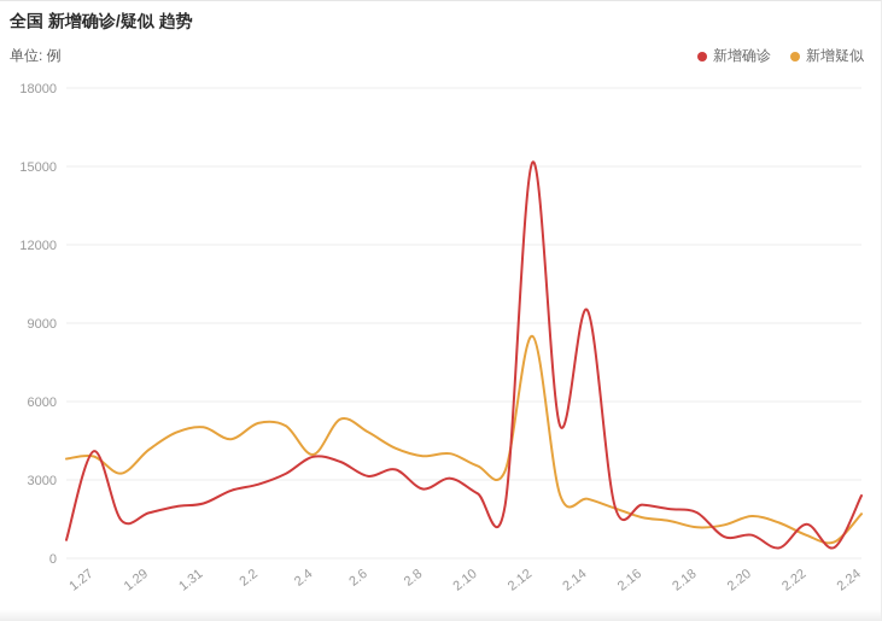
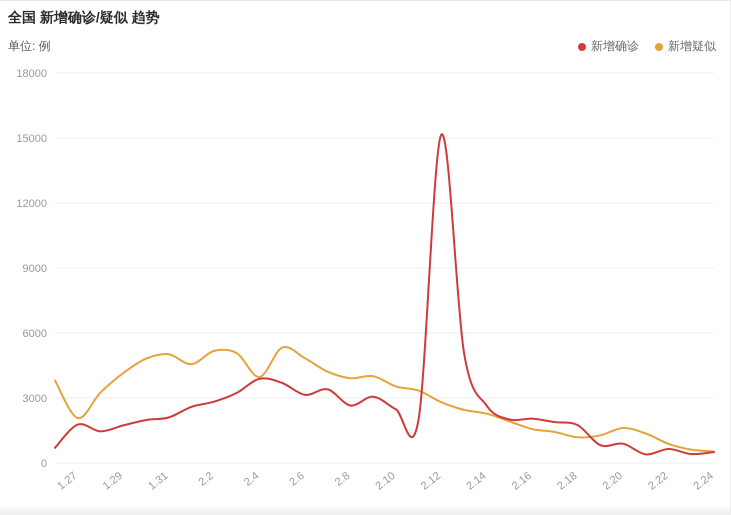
新增确诊/1.27: 4100 -> 1800
新增疑似/1.27: 3900 -> 2100
新增疑似/2.12: 8500 -> 2800
新增确诊/2.14: 9500 -> 2600
新增确诊/2.22: 1300 -> 600
新增确诊/2.24: 2400 -> 500
新增疑似/2.24: 1700 -> 500
